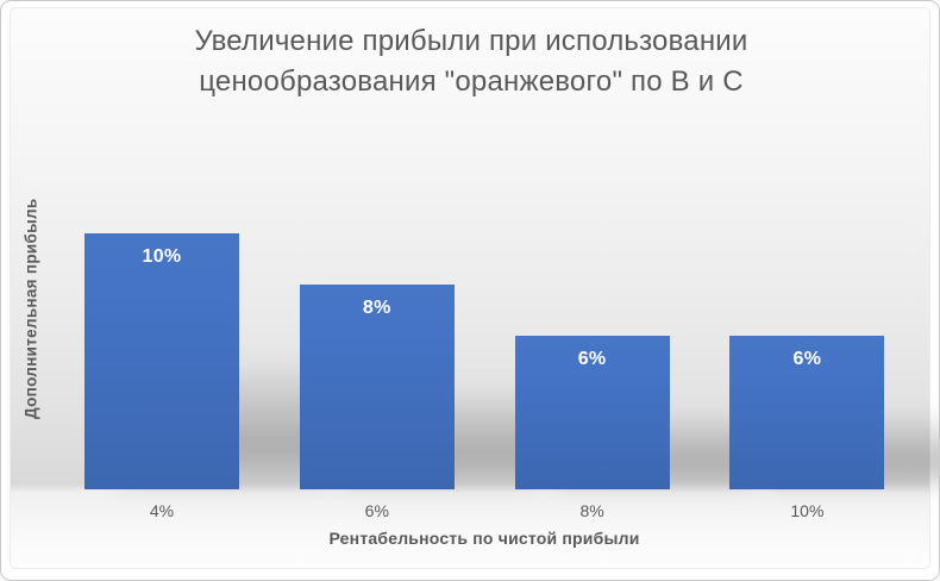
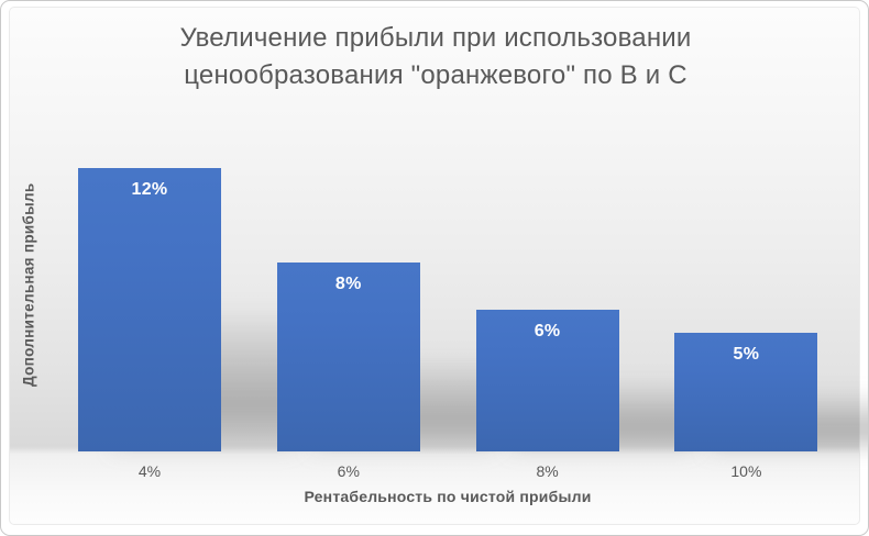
4%: 10% -> 12%
10%: 6% -> 5%
